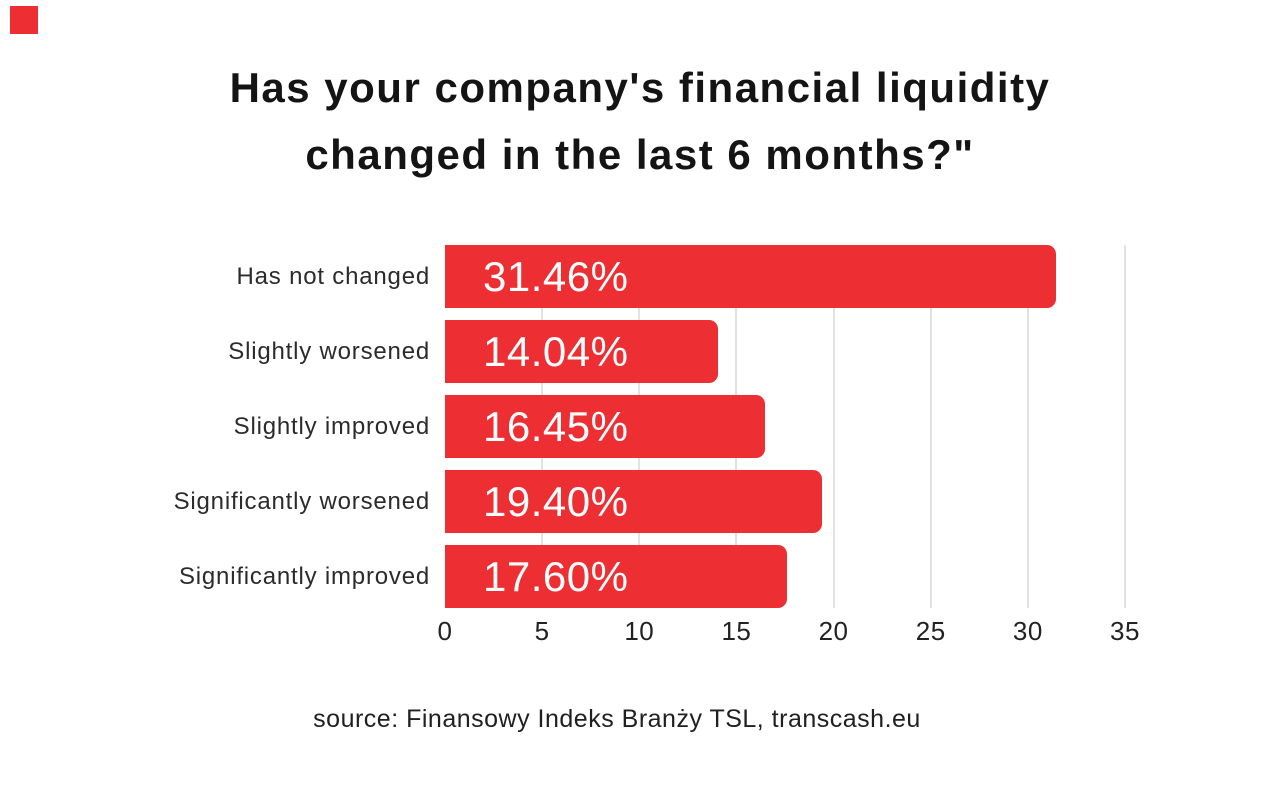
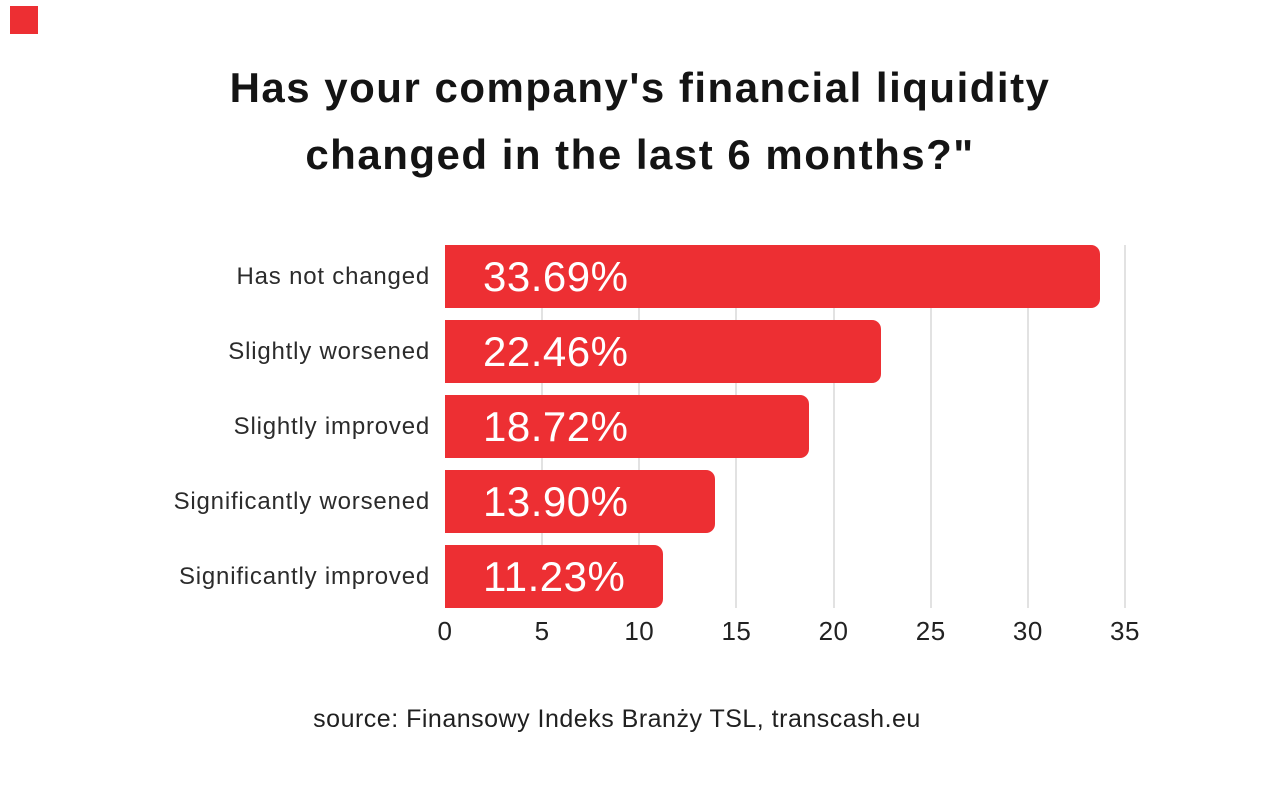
Has not changed: 31.46% -> 33.69%
Slightly worsened: 14.04% -> 22.46%
Slightly improved: 16.45% -> 18.72%
Significantly worsened: 19.40% -> 13.90%
Significantly improved: 17.60% -> 11.23%
